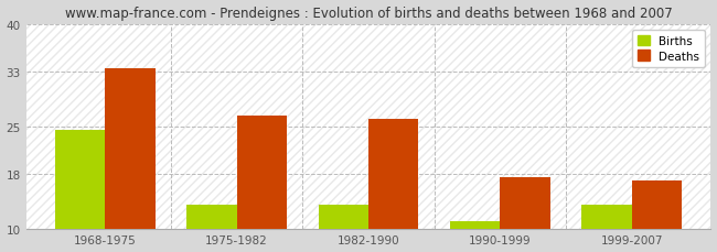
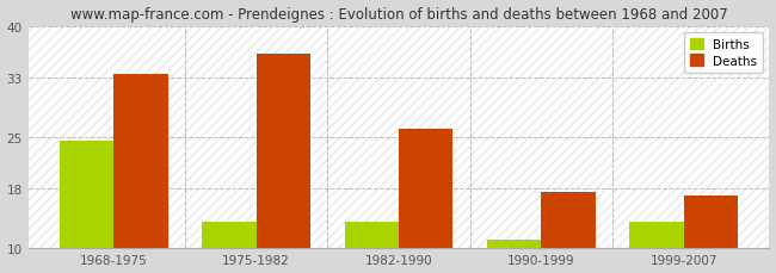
Deaths/1975-1982: 26.5 -> 36.2
